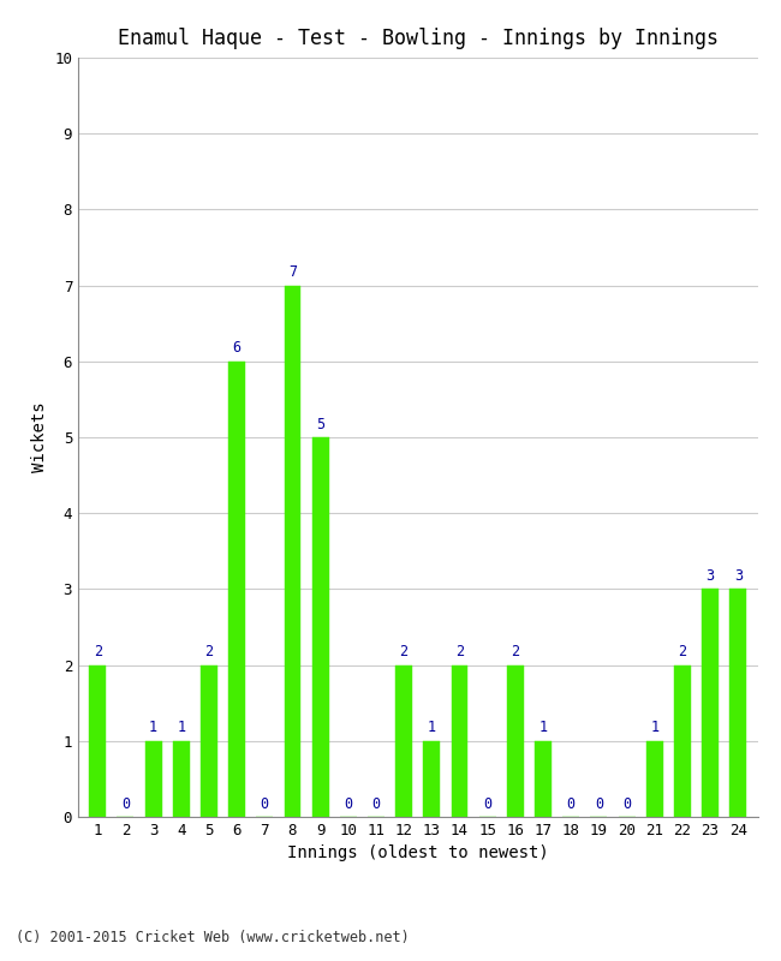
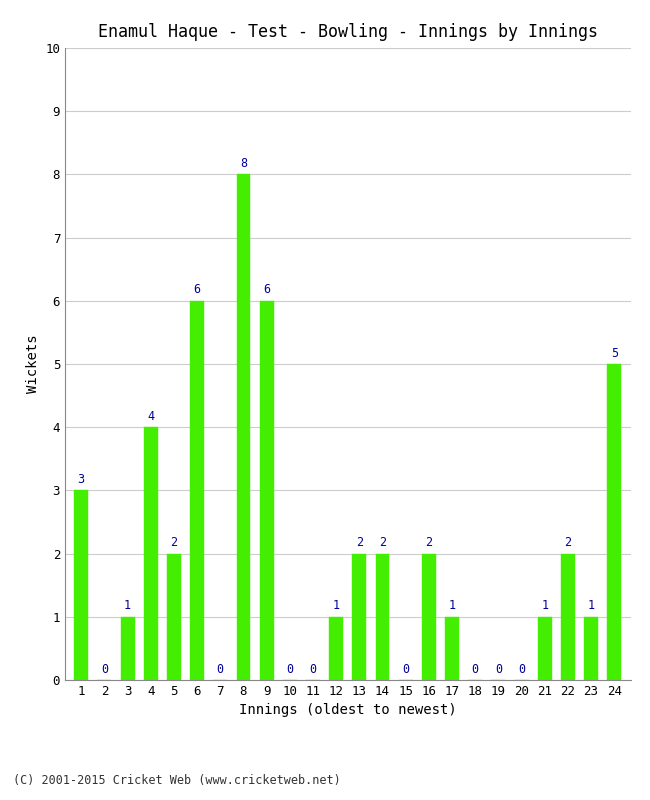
1: 2 -> 3
4: 1 -> 4
8: 7 -> 8
9: 5 -> 6
12: 2 -> 1
13: 1 -> 2
23: 3 -> 1
24: 3 -> 5
